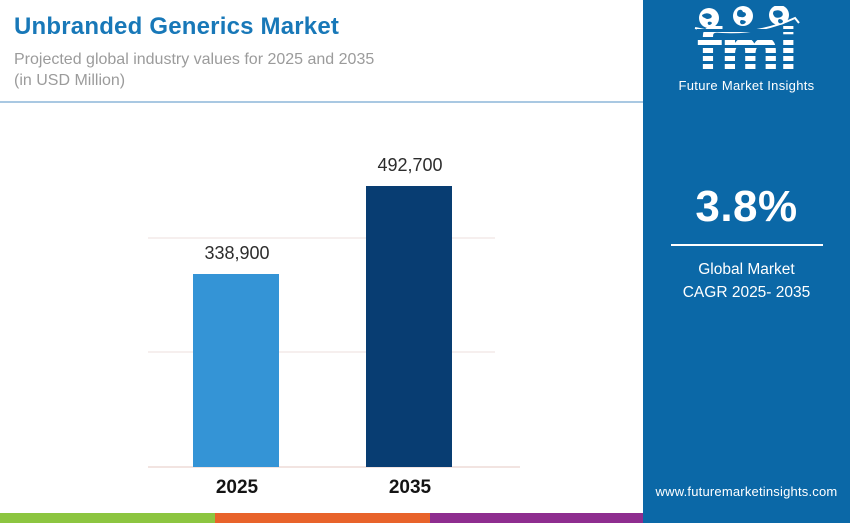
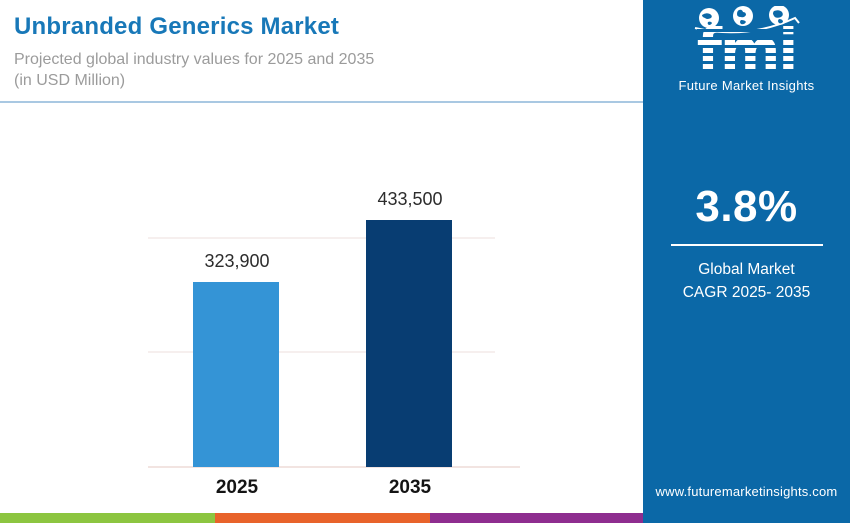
2025: 338,900 -> 323,900
2035: 492,700 -> 433,500
